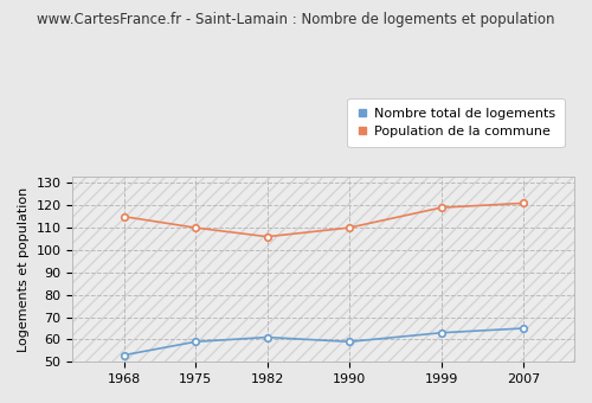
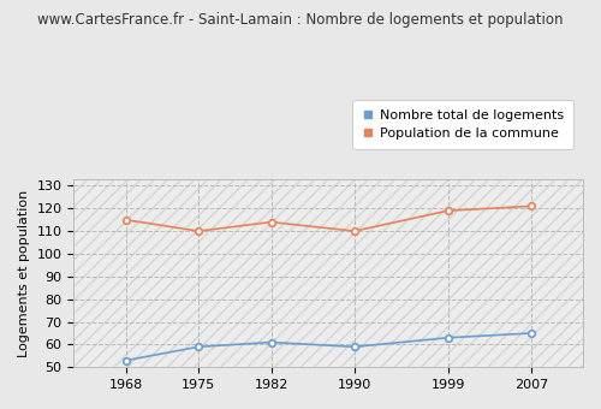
Population de la commune/1982: 106 -> 114
